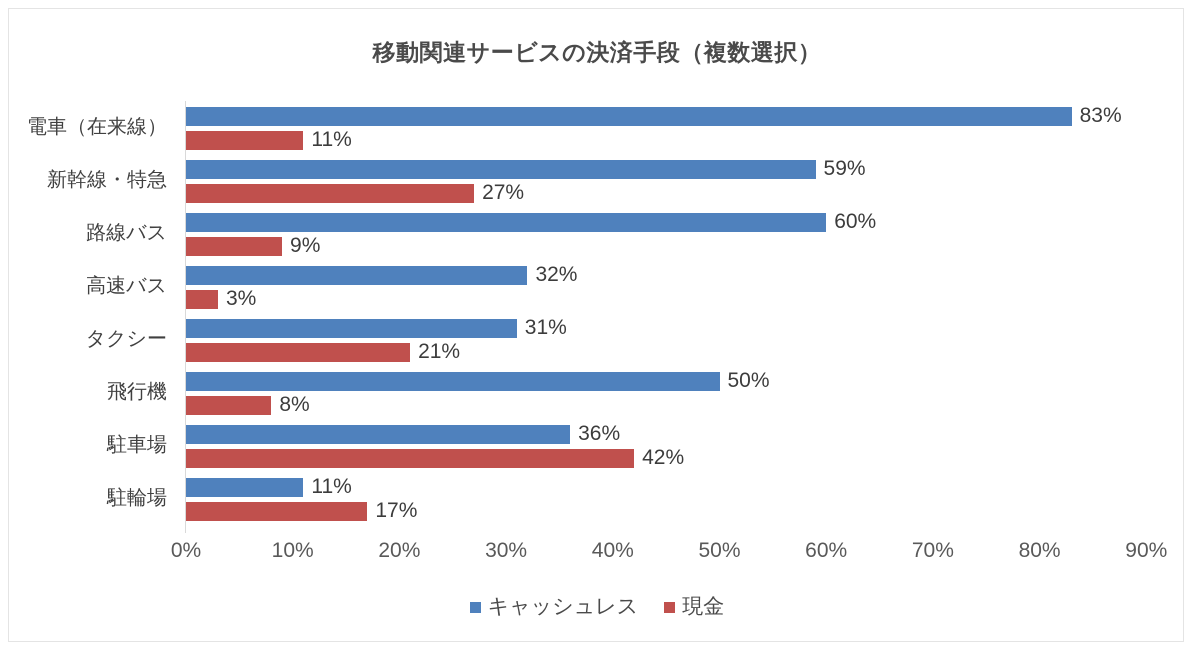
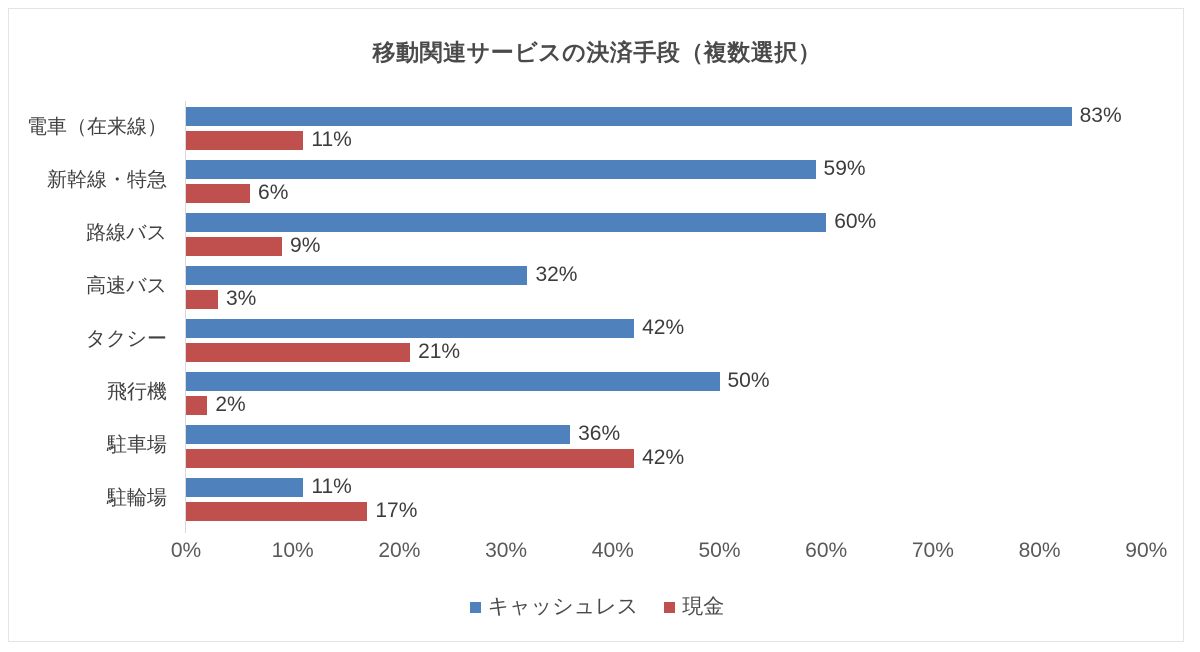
現金/新幹線・特急: 27% -> 6%
キャッシュレス/タクシー: 31% -> 42%
現金/飛行機: 8% -> 2%
